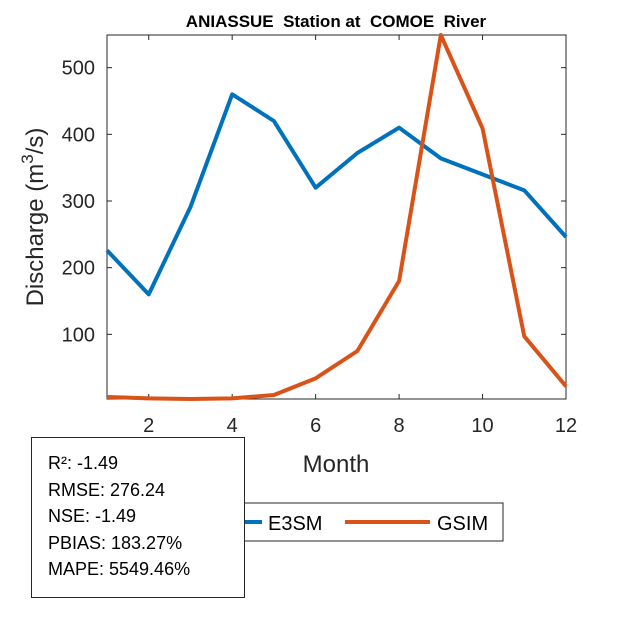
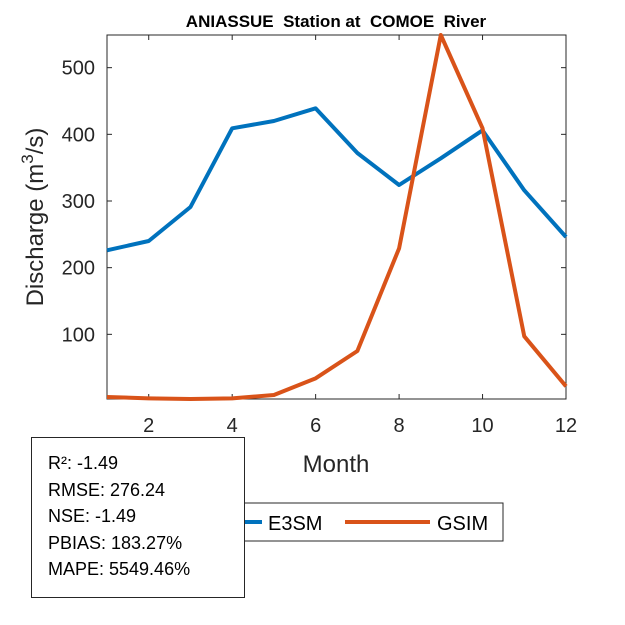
E3SM/2: 160 -> 240
E3SM/4: 460 -> 410
E3SM/6: 320 -> 440
E3SM/8: 410 -> 320
GSIM/8: 180 -> 230
E3SM/10: 340 -> 410
